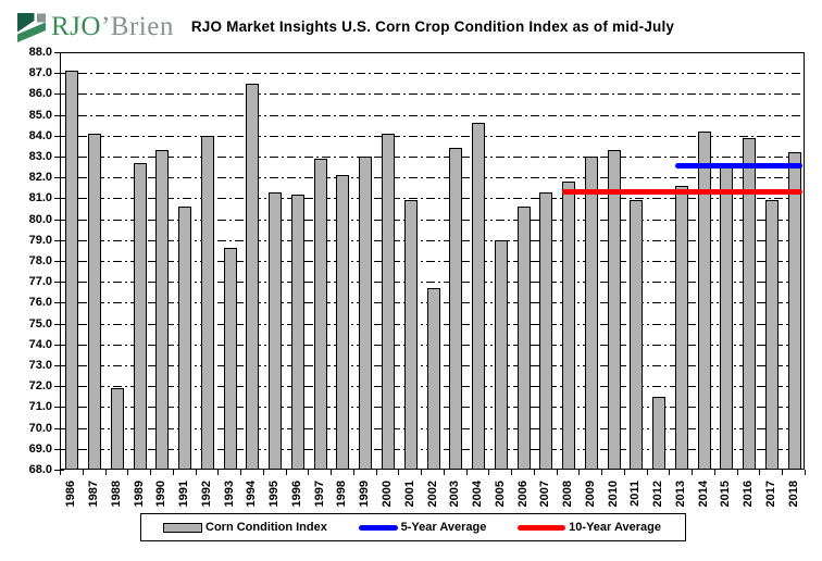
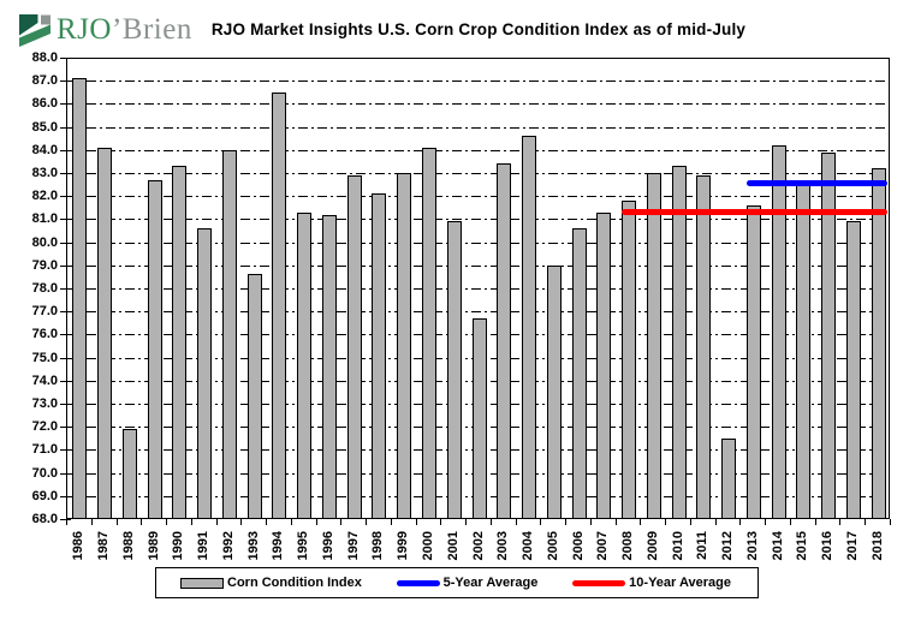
2011: 80.9 -> 82.9
